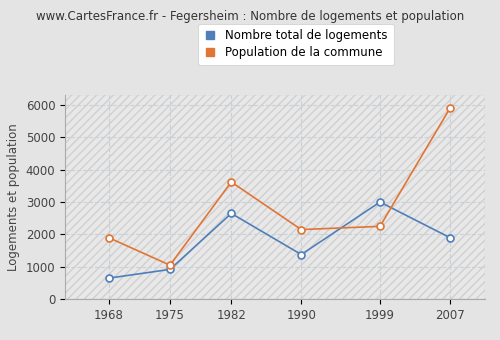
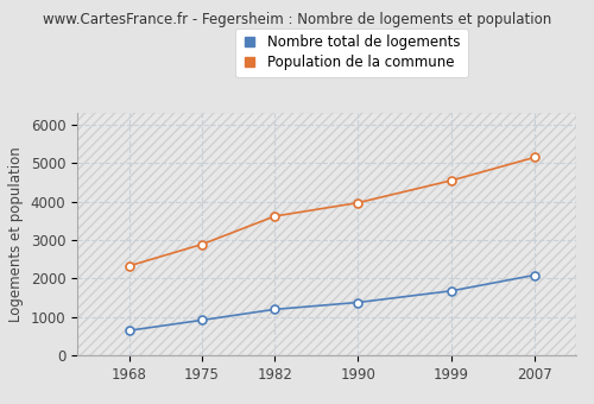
Population de la commune/1968: 1900 -> 2330
Population de la commune/1975: 1050 -> 2890
Nombre total de logements/1982: 2650 -> 1200
Population de la commune/1990: 2150 -> 3970
Nombre total de logements/1999: 3000 -> 1680
Population de la commune/1999: 2250 -> 4550
Nombre total de logements/2007: 1900 -> 2090
Population de la commune/2007: 5900 -> 5150
